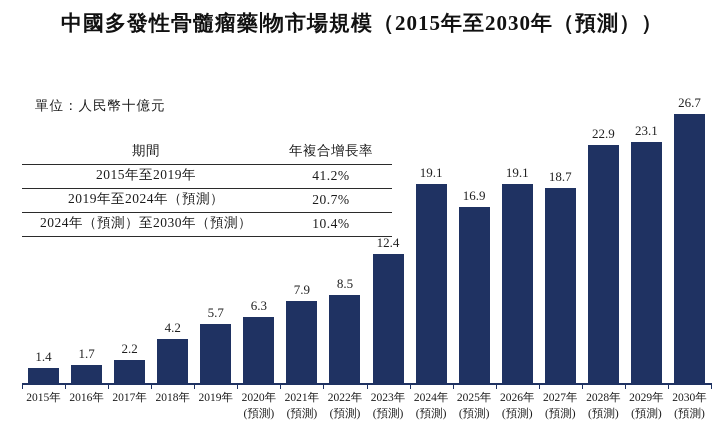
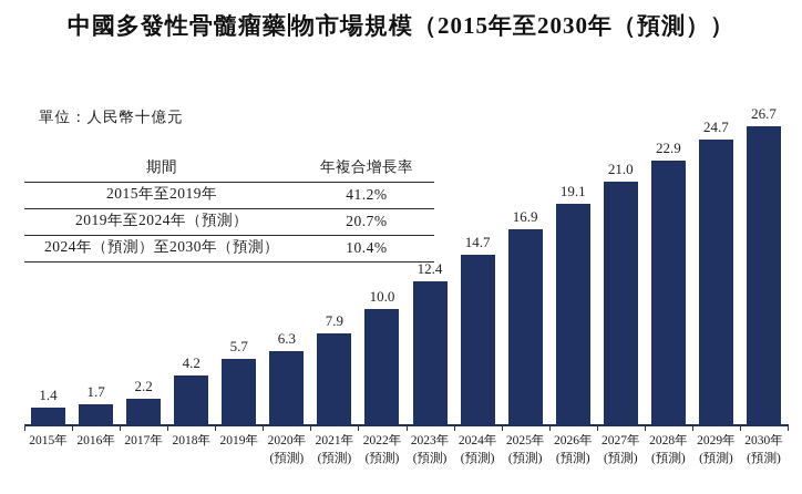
2022年: 8.5 -> 10.0
2024年: 19.1 -> 14.7
2027年: 18.7 -> 21.0
2029年: 23.1 -> 24.7
